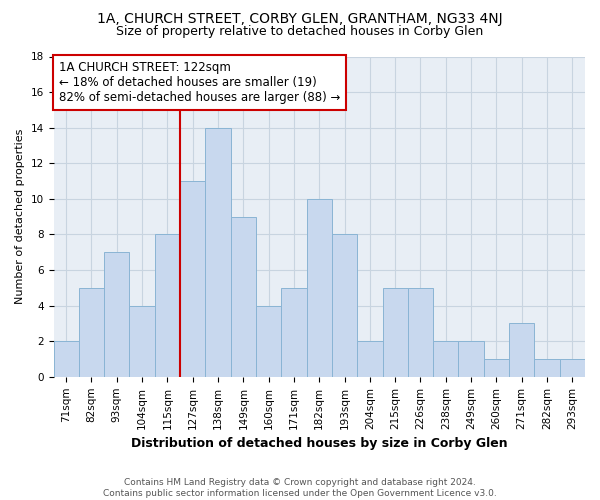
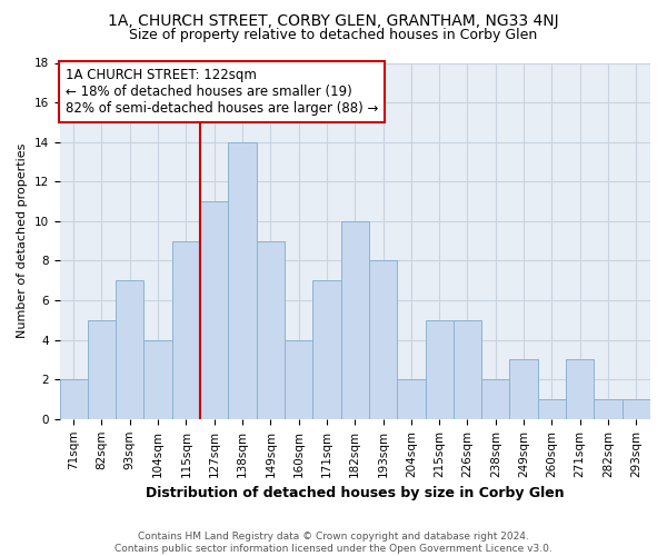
115sqm: 8 -> 9
171sqm: 5 -> 7
249sqm: 2 -> 3
